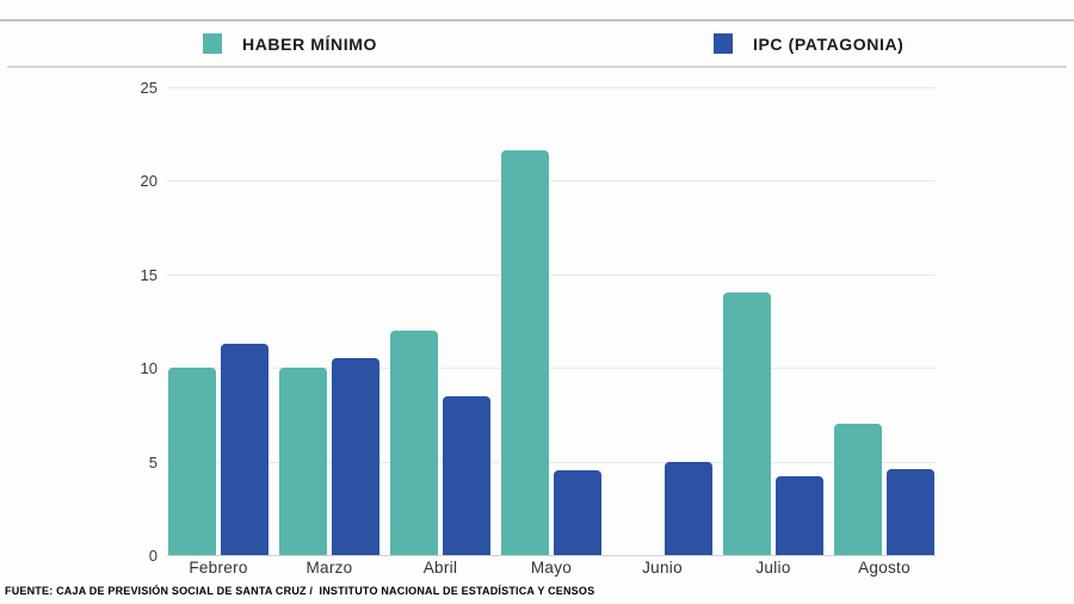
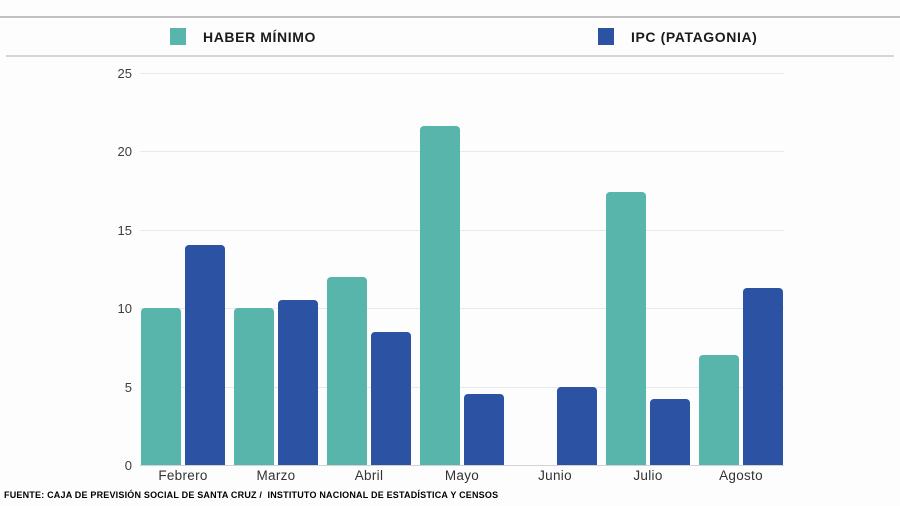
IPC (PATAGONIA)/Febrero: 11.3 -> 14.0
HABER MÍNIMO/Julio: 14.0 -> 17.4
IPC (PATAGONIA)/Agosto: 4.6 -> 11.3
